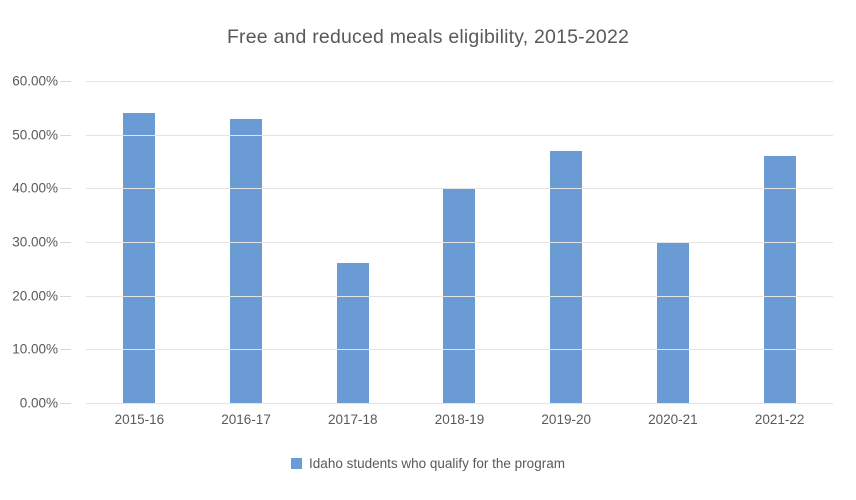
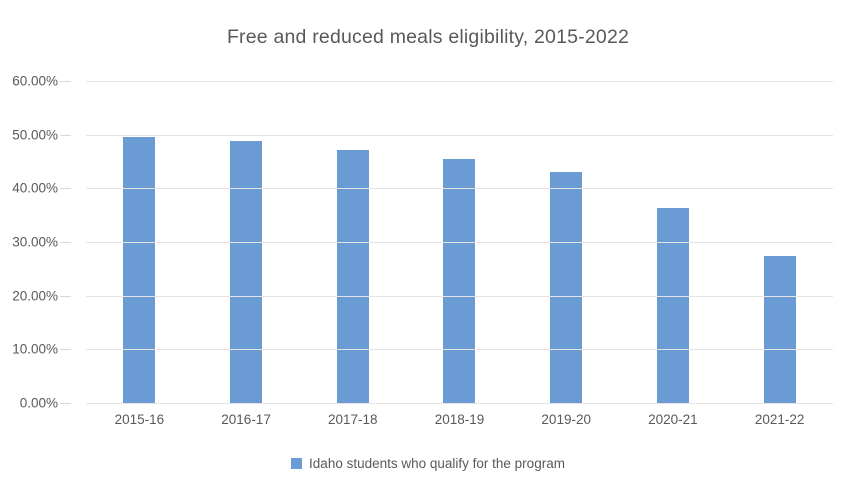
2015-16: 54% -> 50%
2016-17: 53% -> 49%
2017-18: 26% -> 47%
2018-19: 40% -> 46%
2019-20: 47% -> 43%
2020-21: 30% -> 36%
2021-22: 46% -> 27%
